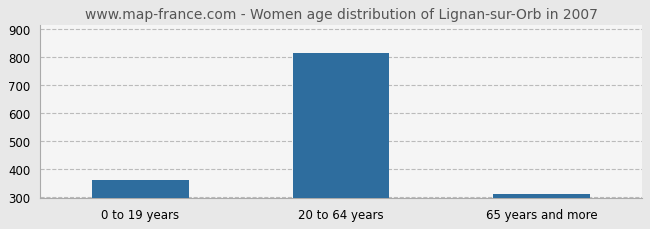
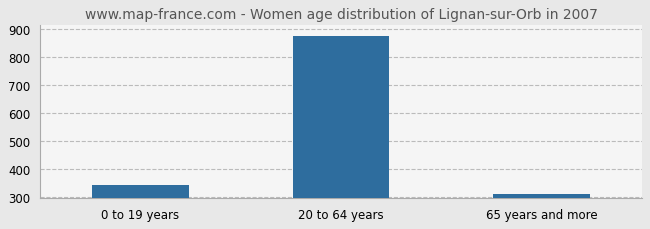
0 to 19 years: 360 -> 340
20 to 64 years: 815 -> 878
